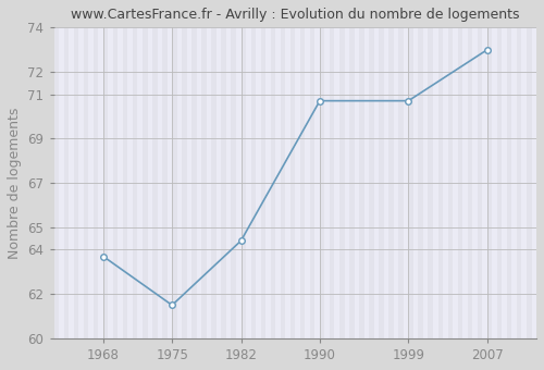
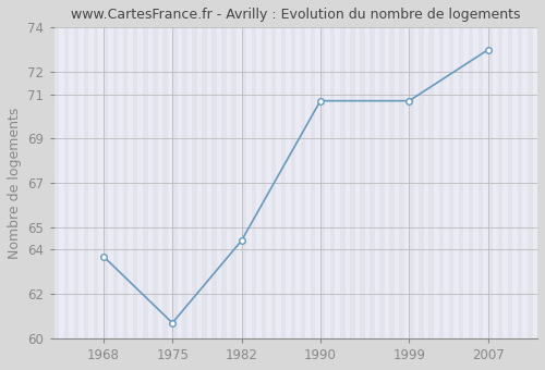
1975: 61.5 -> 60.7
